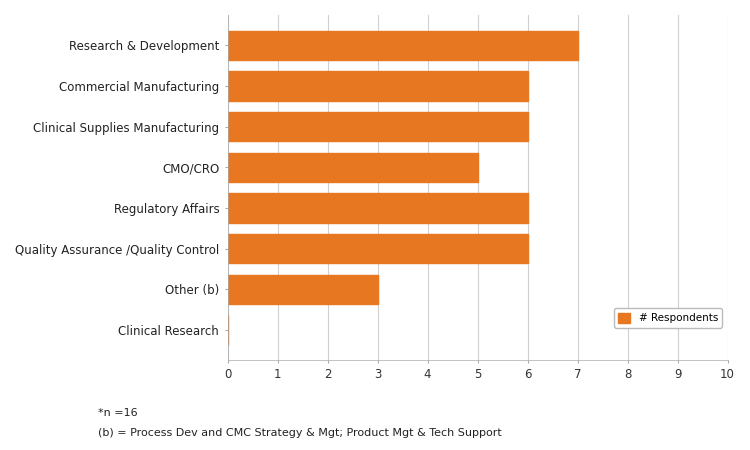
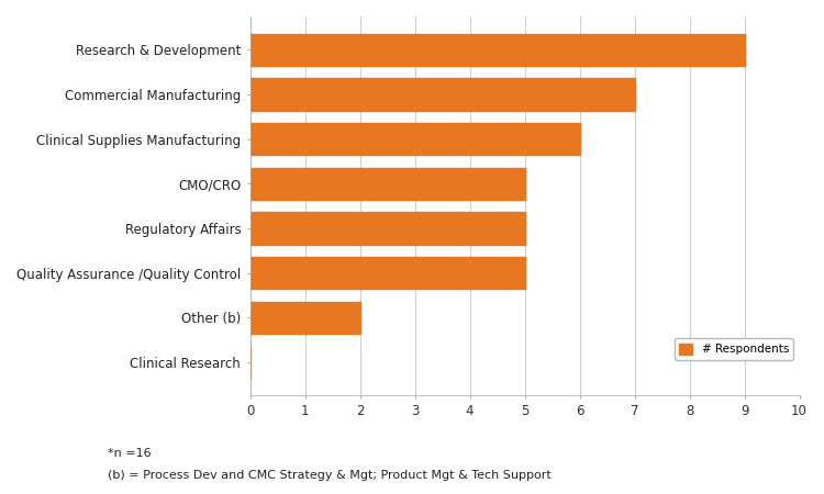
Research & Development: 7 -> 9
Commercial Manufacturing: 6 -> 7
Regulatory Affairs: 6 -> 5
Quality Assurance /Quality Control: 6 -> 5
Other (b): 3 -> 2
